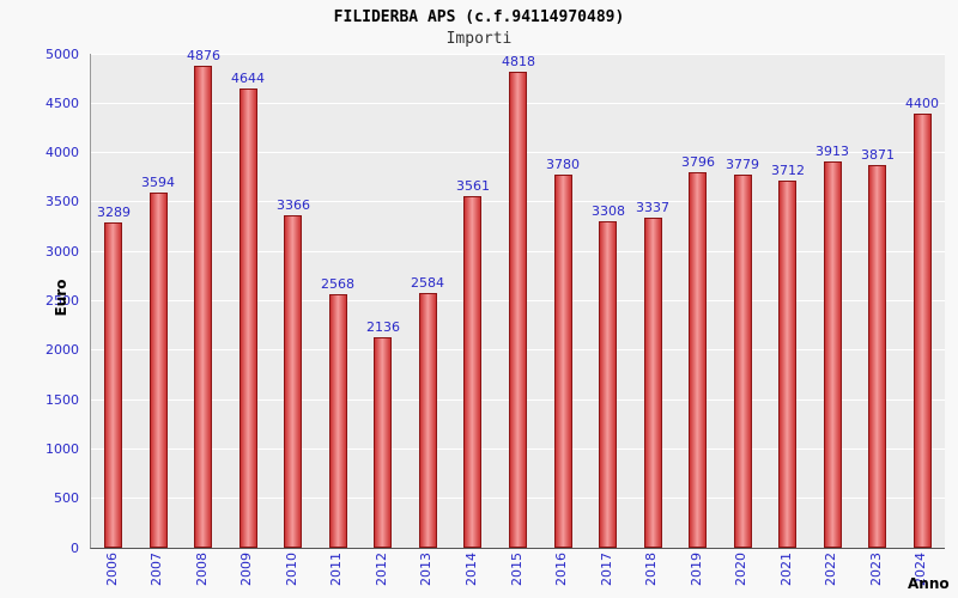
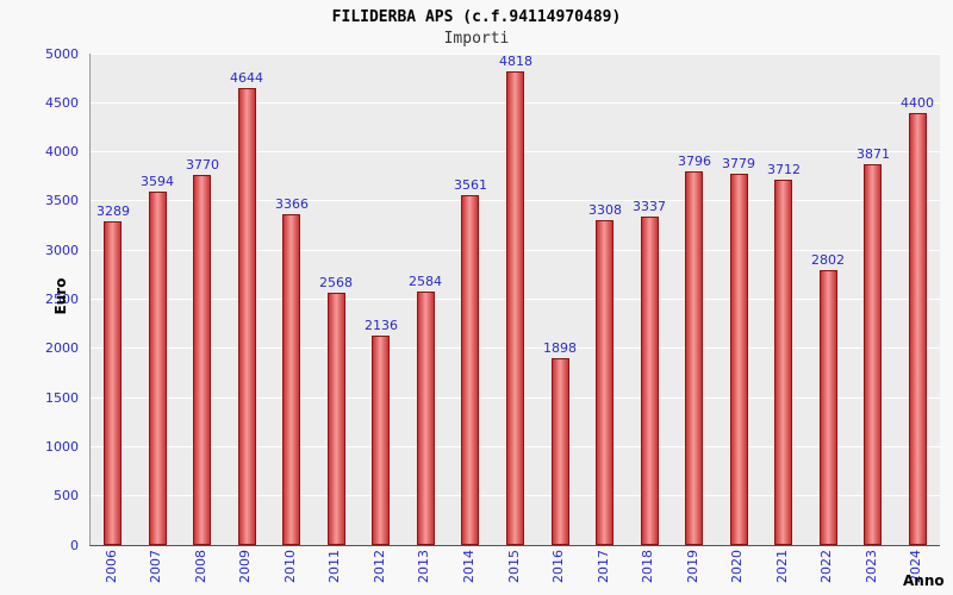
2008: 4876 -> 3770
2016: 3780 -> 1898
2022: 3913 -> 2802
